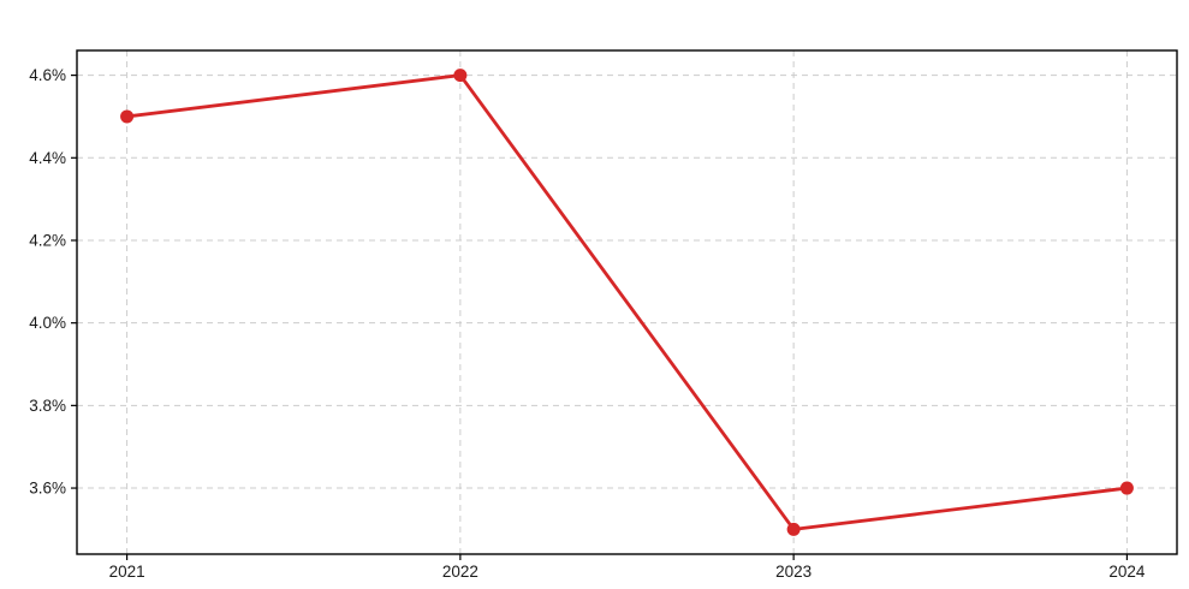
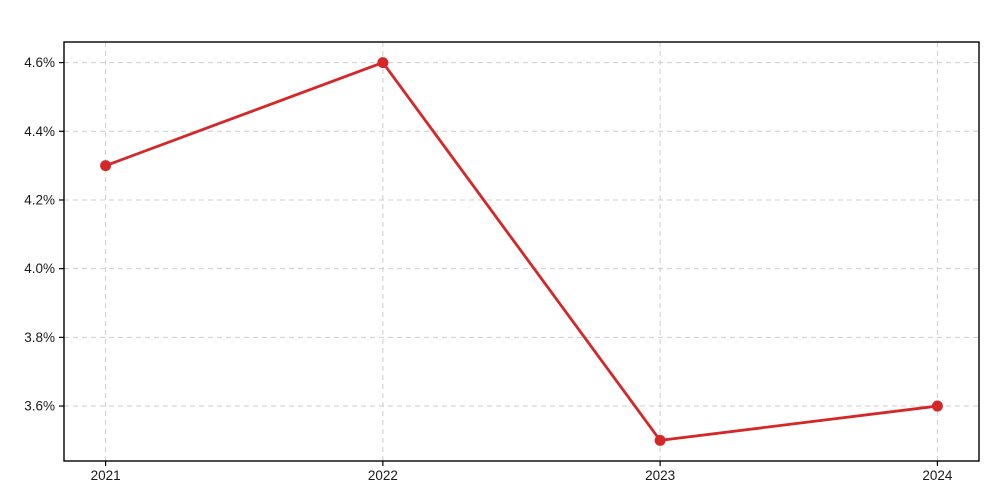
2021: 4.5% -> 4.3%
